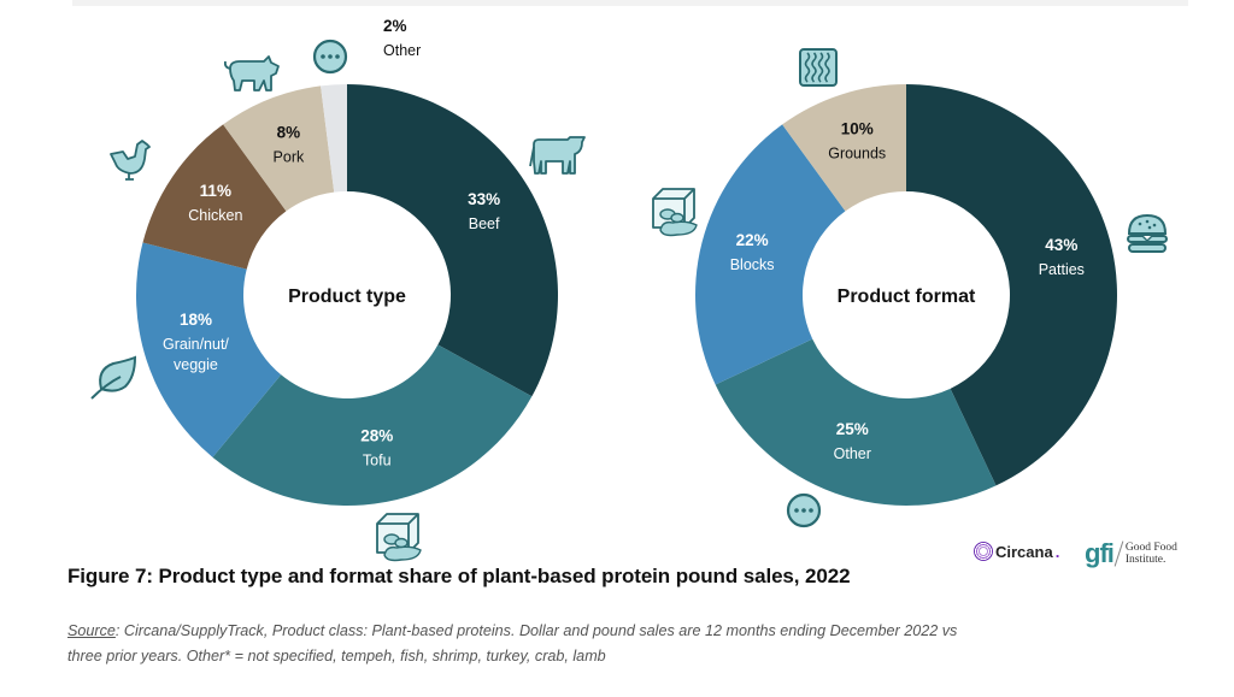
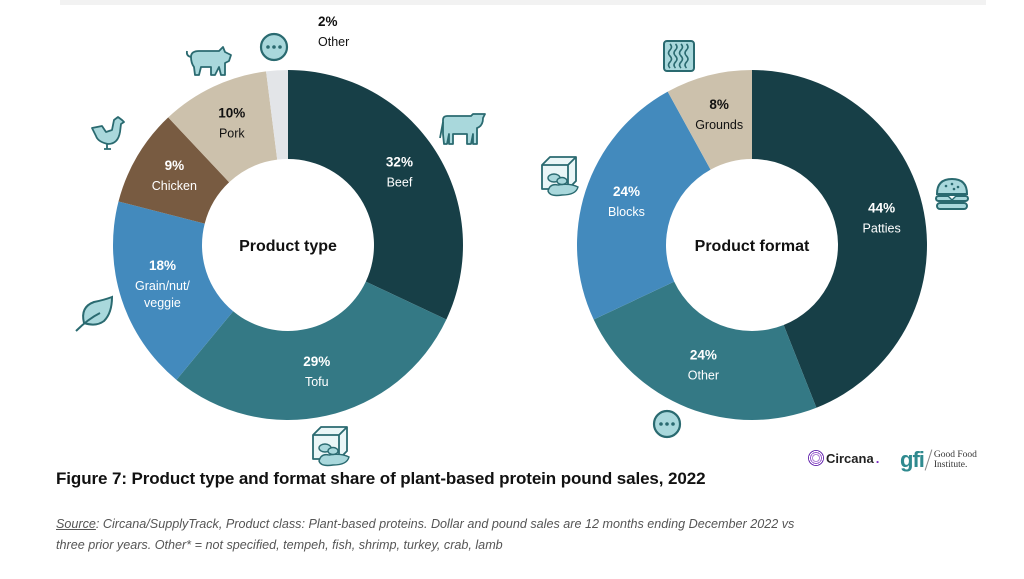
Product type/Beef: 33% -> 32%
Product type/Tofu: 28% -> 29%
Product type/Chicken: 11% -> 9%
Product type/Pork: 8% -> 10%
Product format/Patties: 43% -> 44%
Product format/Other: 25% -> 24%
Product format/Blocks: 22% -> 24%
Product format/Grounds: 10% -> 8%
